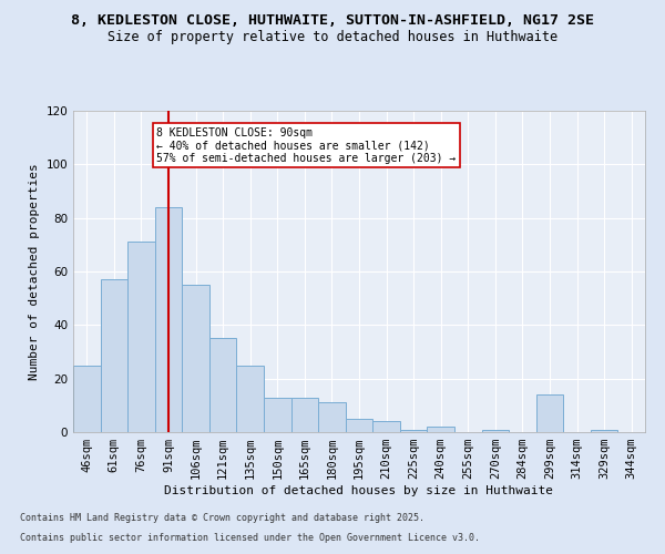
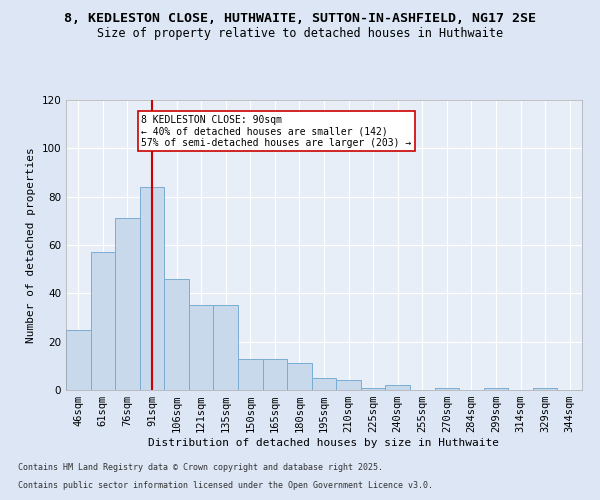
106sqm: 55 -> 46
135sqm: 25 -> 35
299sqm: 14 -> 1
